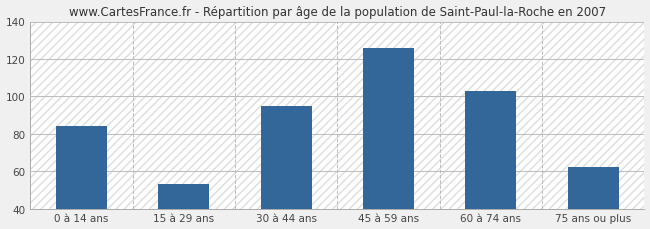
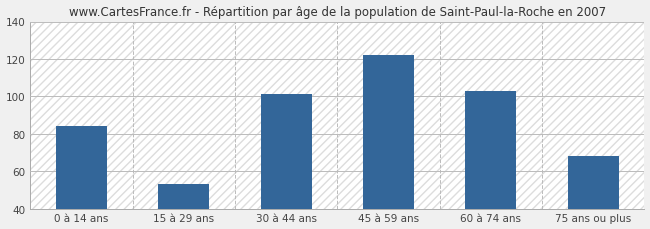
30 à 44 ans: 95 -> 101
45 à 59 ans: 126 -> 122
75 ans ou plus: 62 -> 68
